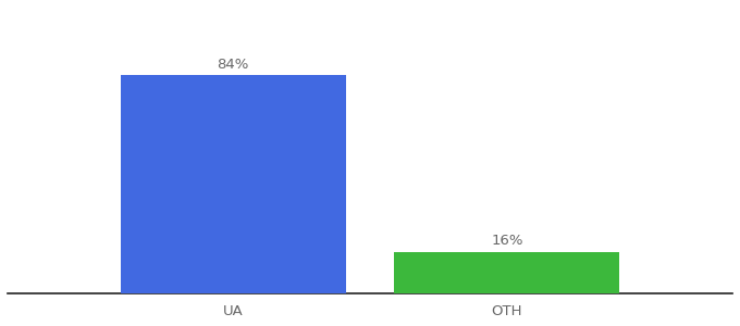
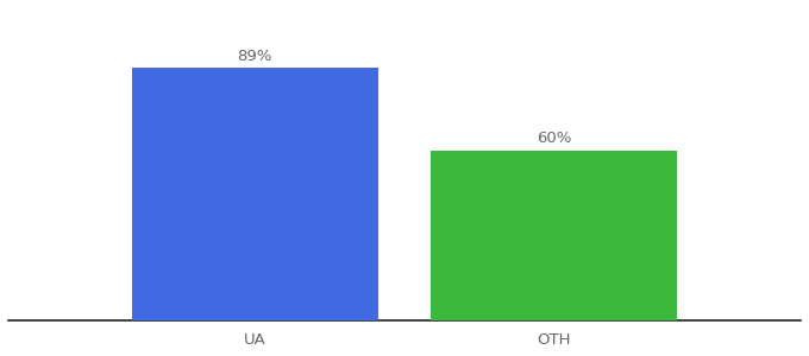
UA: 84% -> 89%
OTH: 16% -> 60%
